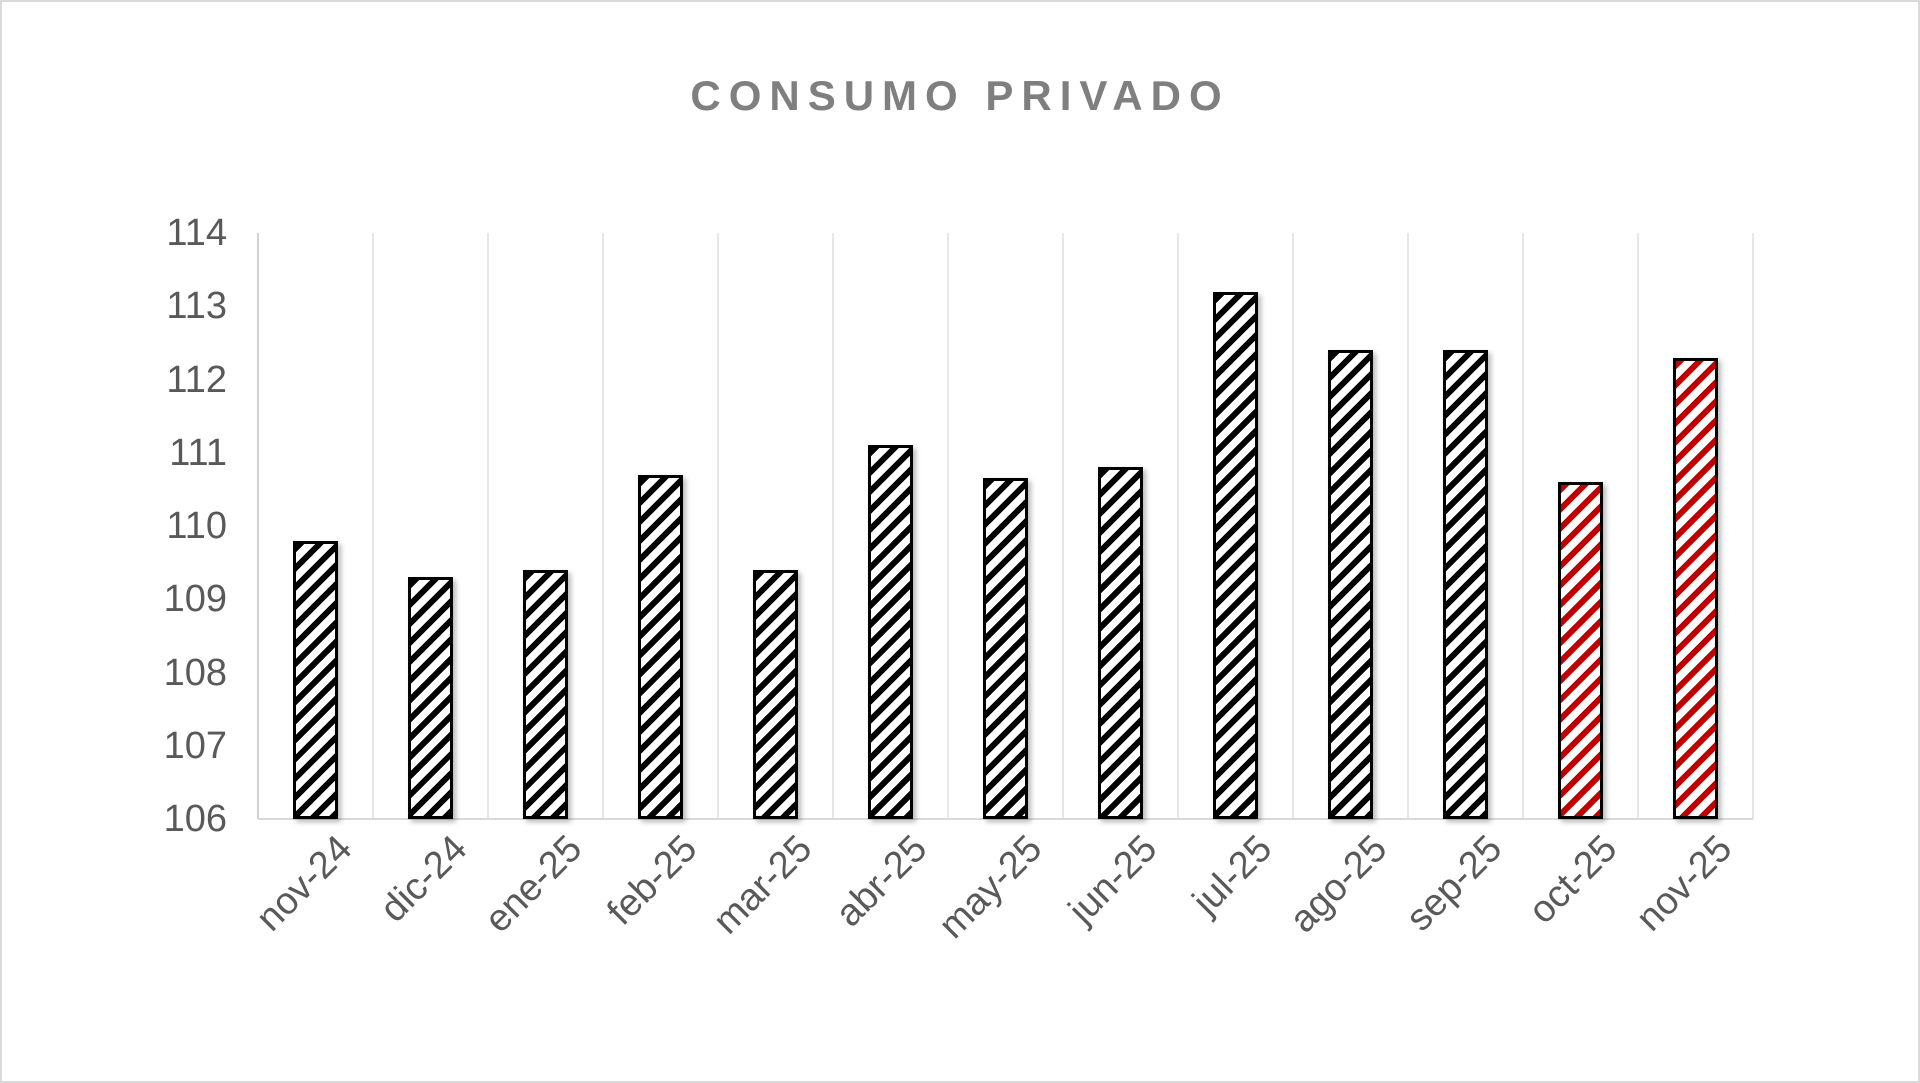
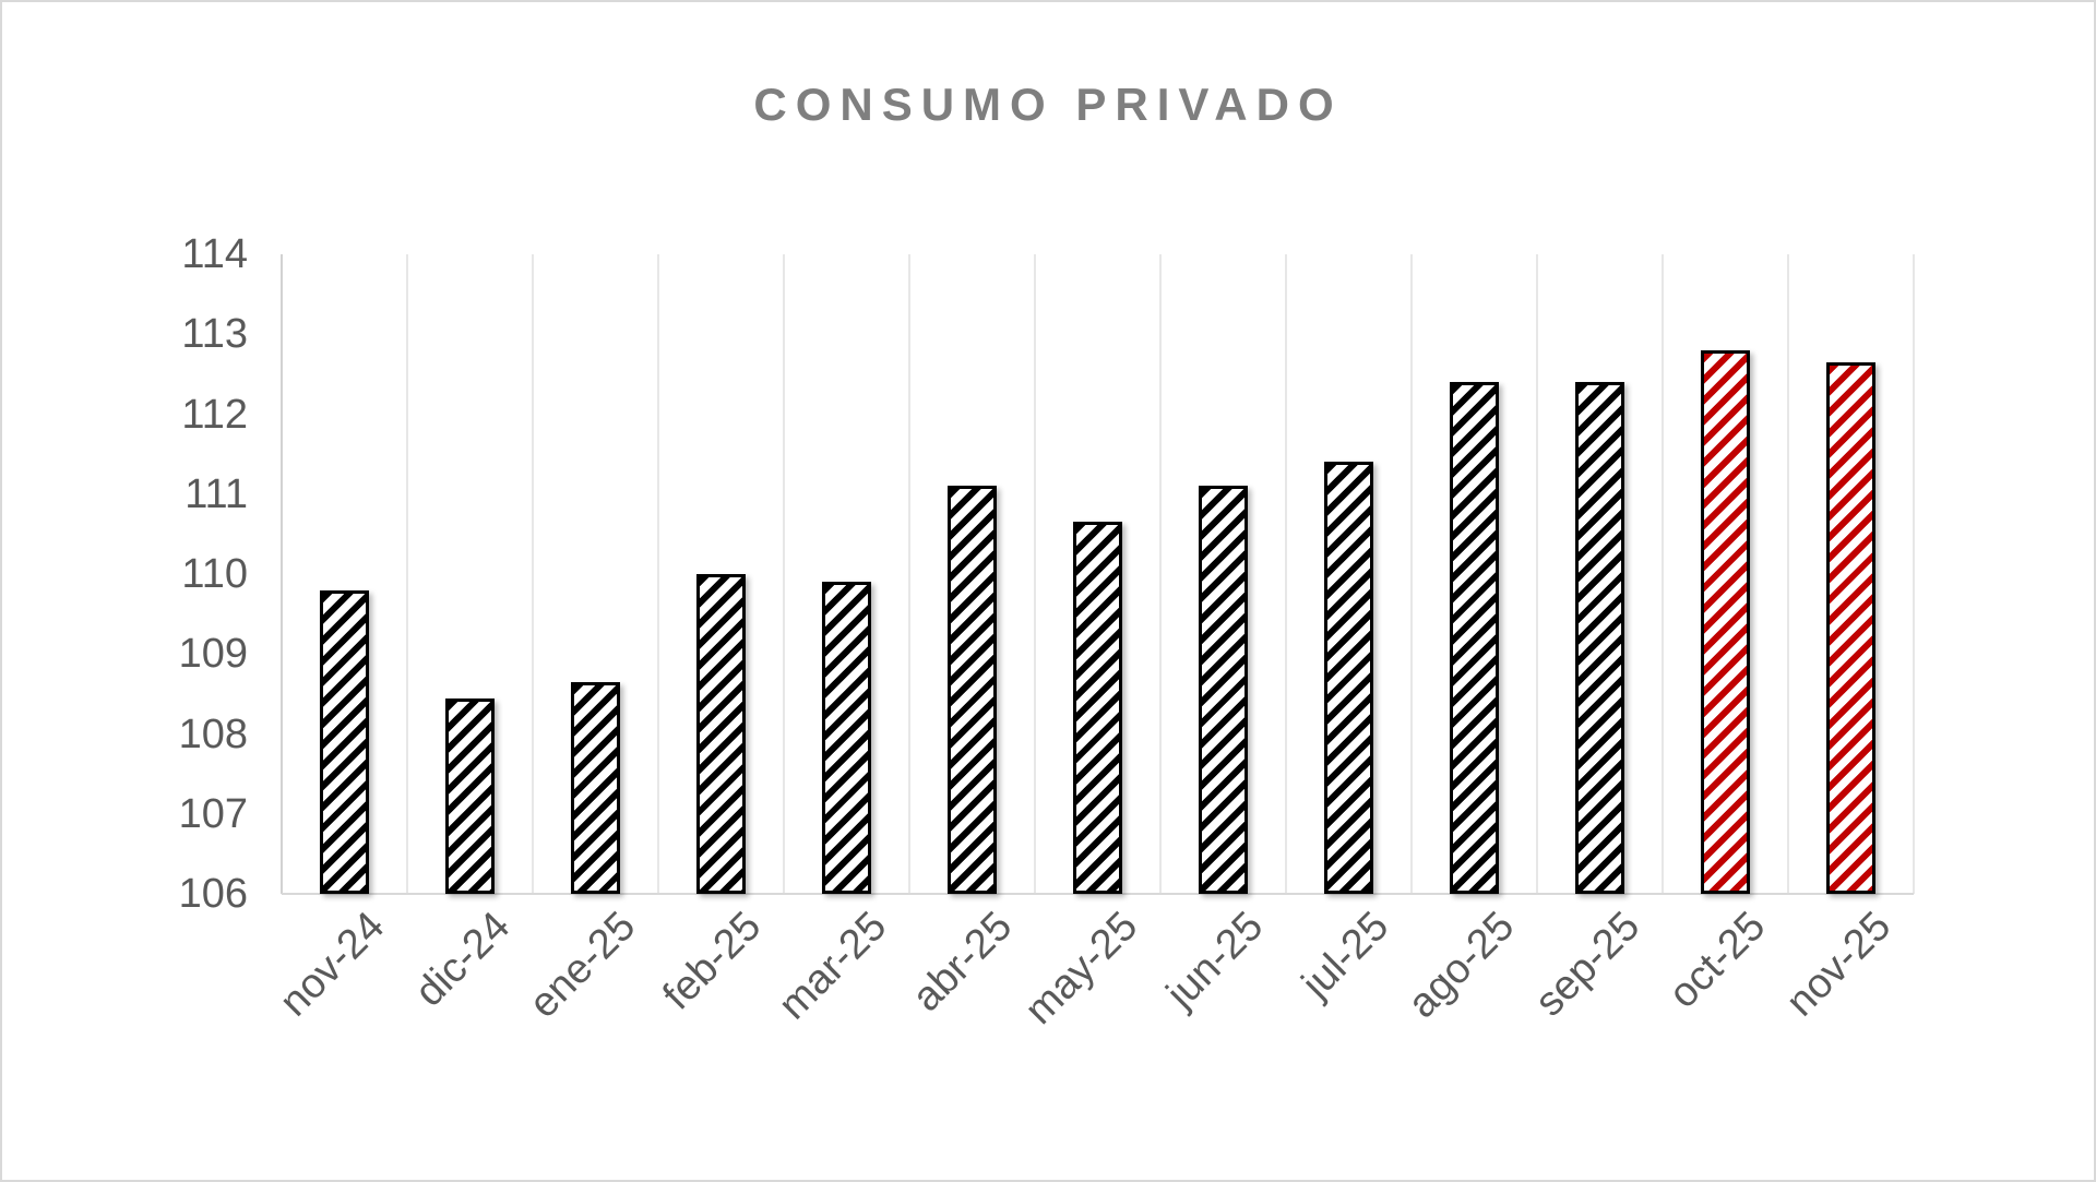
dic-24: 109.3 -> 108.5
ene-25: 109.4 -> 108.7
feb-25: 110.7 -> 110.0
mar-25: 109.4 -> 109.9
jun-25: 110.8 -> 111.1
jul-25: 113.2 -> 111.4
oct-25: 110.6 -> 112.8
nov-25: 112.3 -> 112.7
